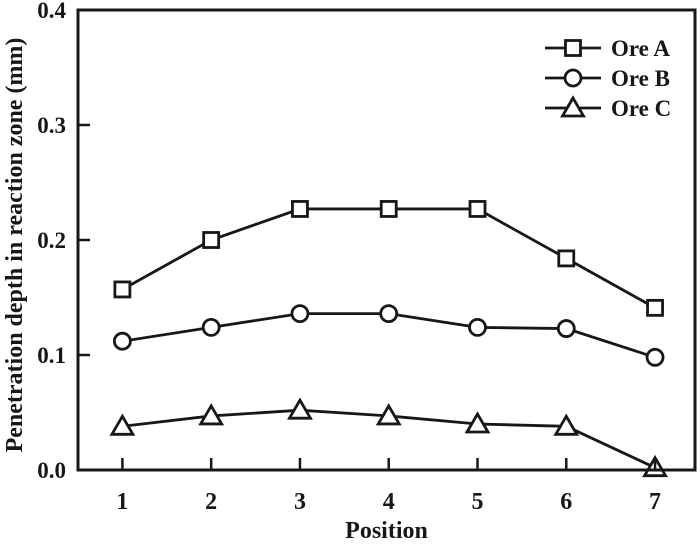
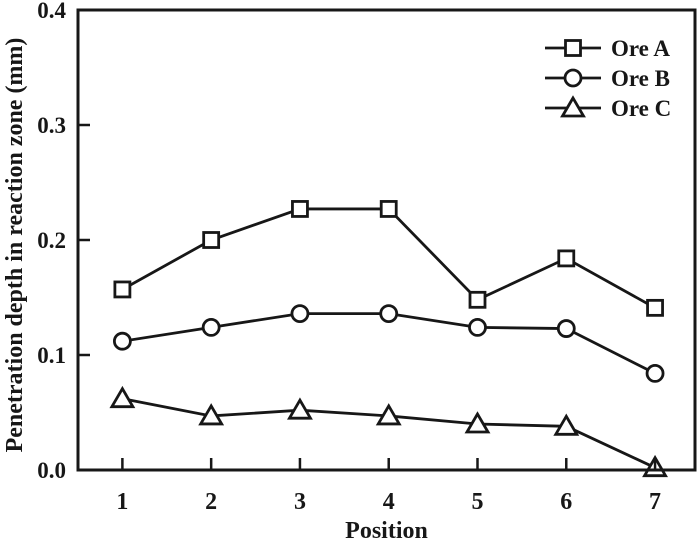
Ore C/1: 0.038 -> 0.062
Ore A/5: 0.227 -> 0.148
Ore B/7: 0.098 -> 0.084
